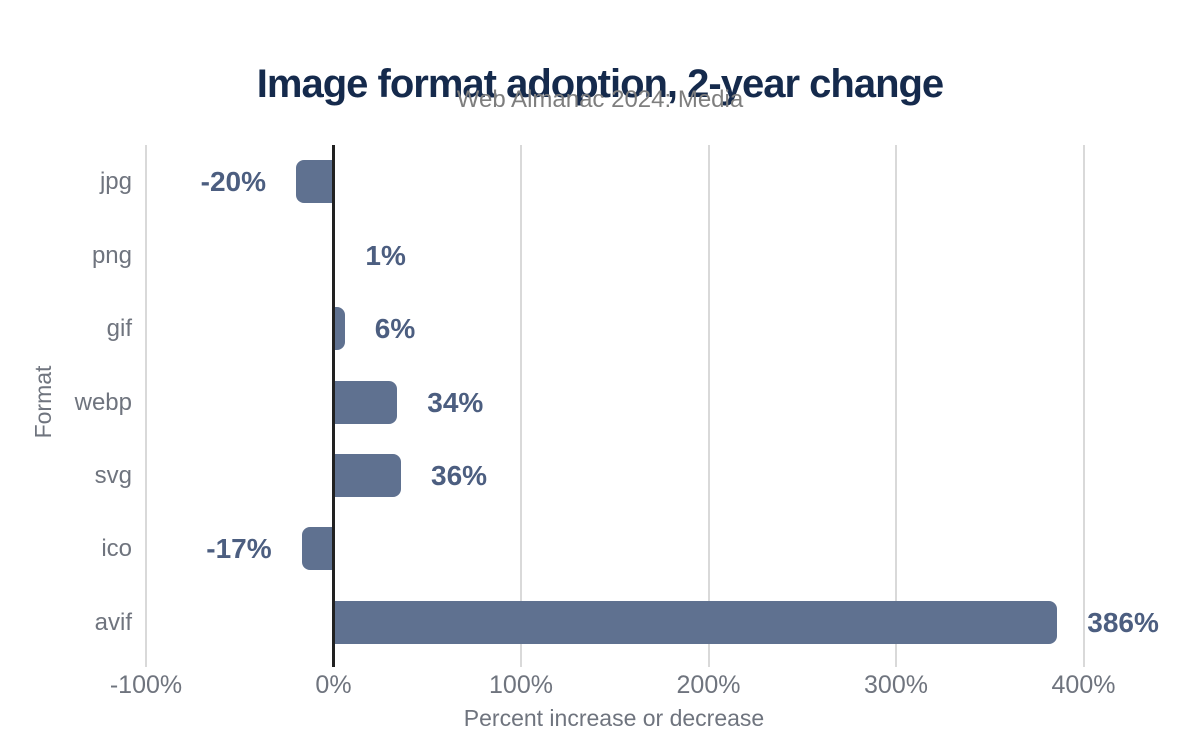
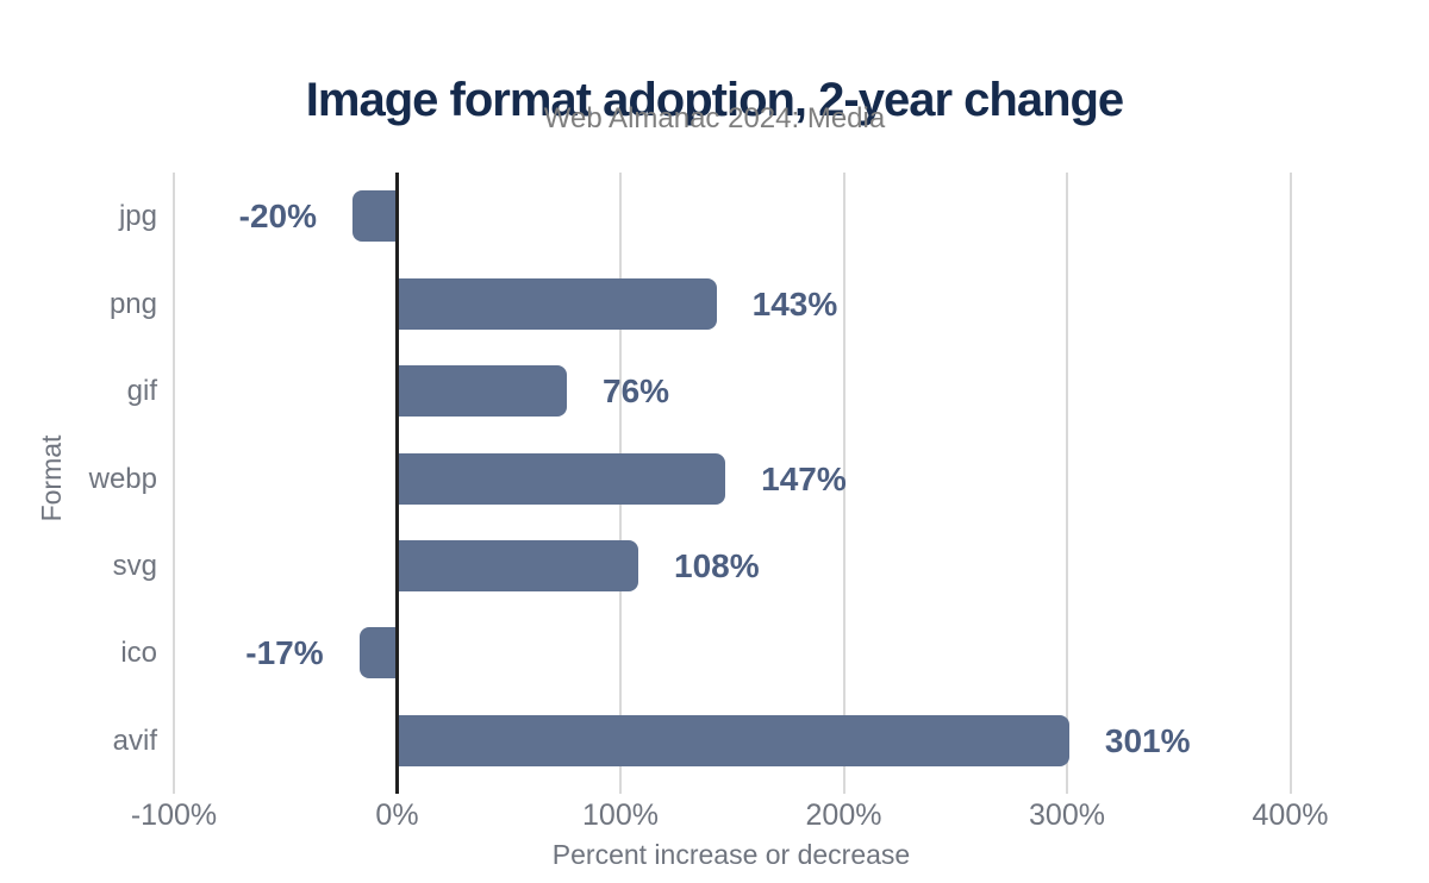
png: 1% -> 143%
gif: 6% -> 76%
webp: 34% -> 147%
svg: 36% -> 108%
avif: 386% -> 301%
